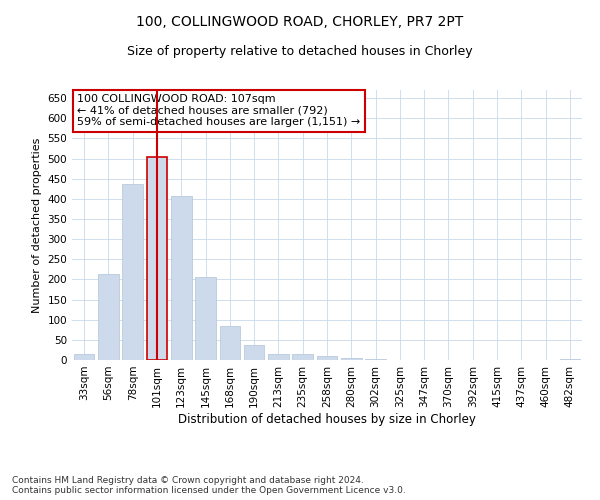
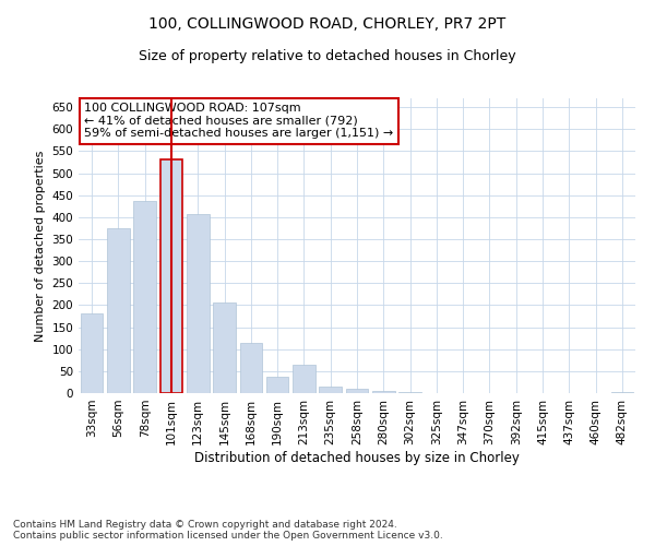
33sqm: 15 -> 180
56sqm: 213 -> 375
101sqm: 503 -> 530
168sqm: 85 -> 115
213sqm: 16 -> 65
